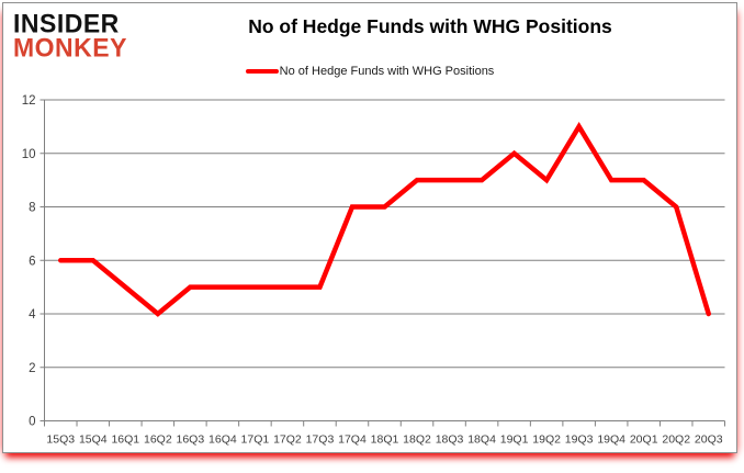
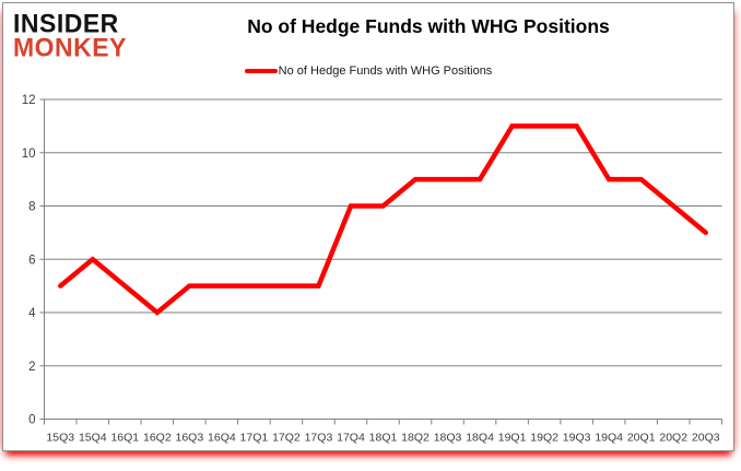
15Q3: 6 -> 5
19Q1: 10 -> 11
19Q2: 9 -> 11
20Q3: 4 -> 7
